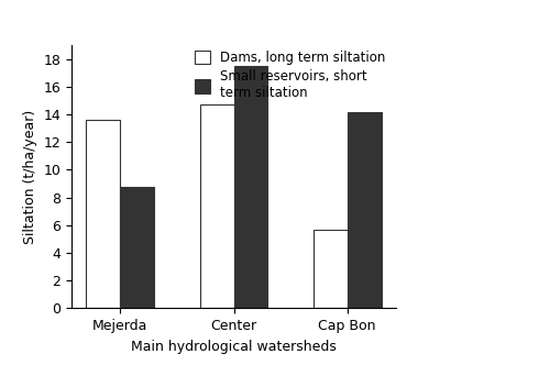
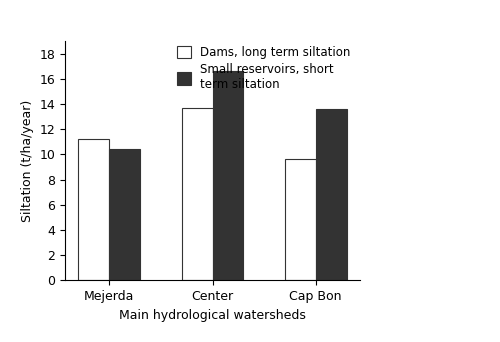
Dams, long term siltation/Mejerda: 13.6 -> 11.2
Small reservoirs, short term siltation/Mejerda: 8.8 -> 10.4
Dams, long term siltation/Center: 14.7 -> 13.7
Small reservoirs, short term siltation/Center: 17.5 -> 16.6
Dams, long term siltation/Cap Bon: 5.7 -> 9.6
Small reservoirs, short term siltation/Cap Bon: 14.2 -> 13.6
